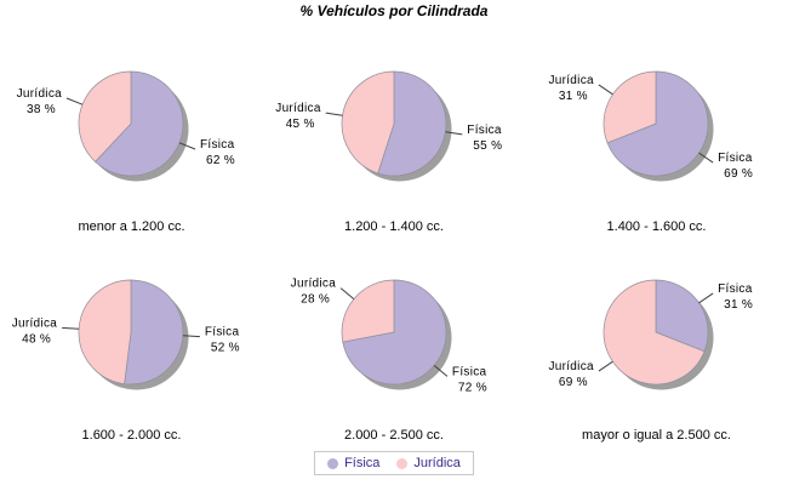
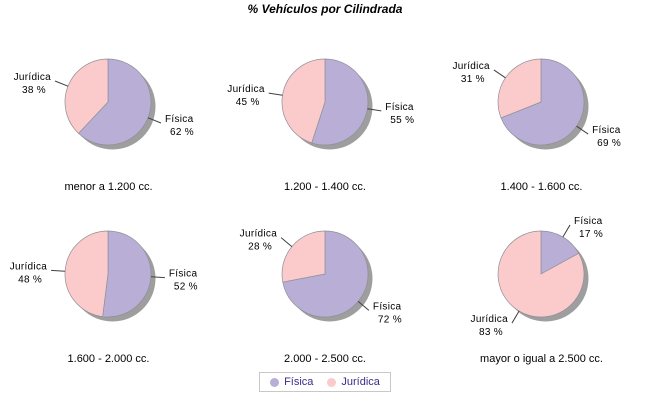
mayor o igual a 2.500 cc./Física: 31 -> 17
mayor o igual a 2.500 cc./Jurídica: 69 -> 83
